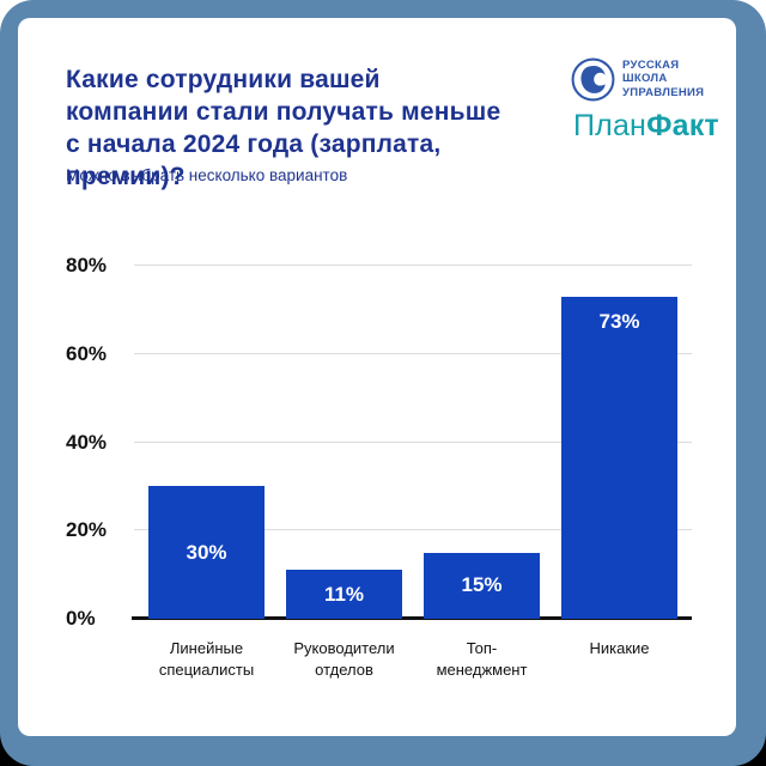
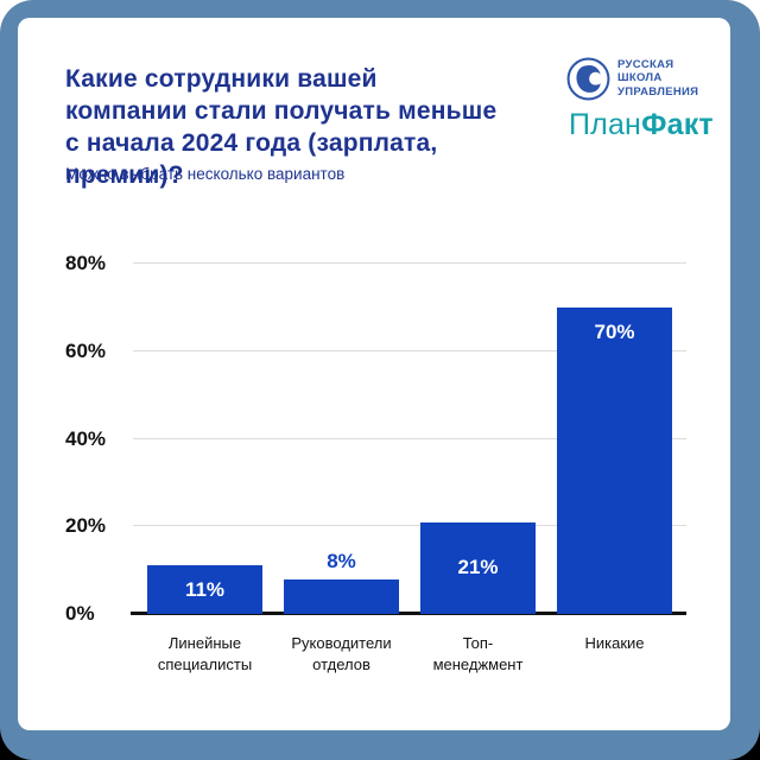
Линейные специалисты: 30% -> 11%
Руководители отделов: 11% -> 8%
Топ-менеджмент: 15% -> 21%
Никакие: 73% -> 70%
